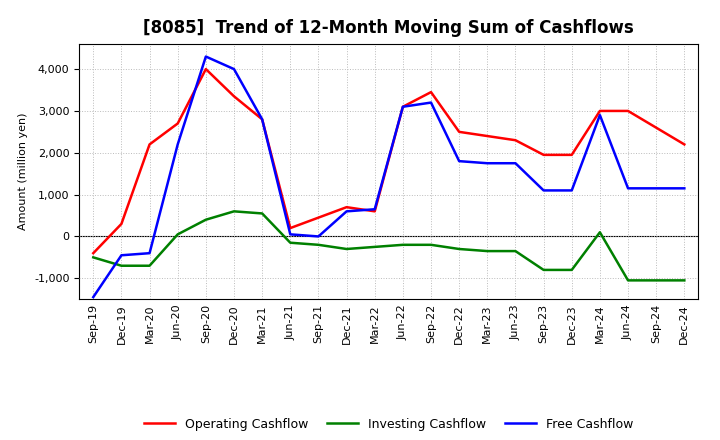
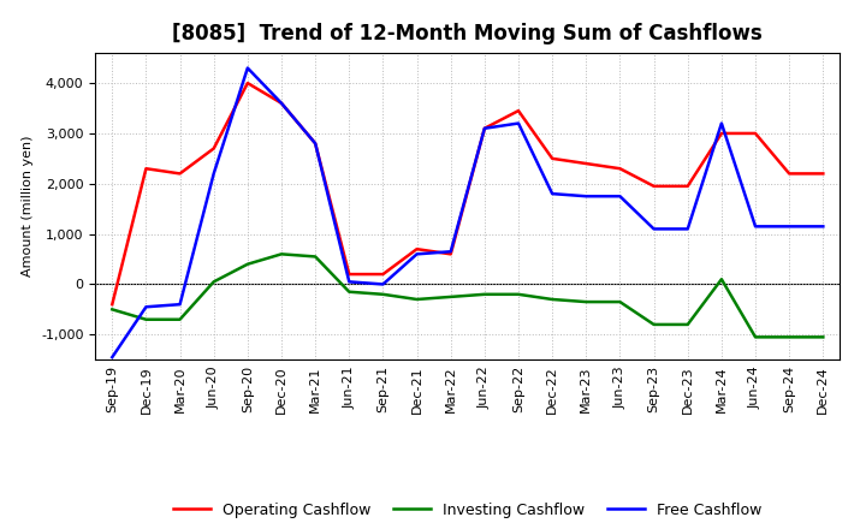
Operating Cashflow/Dec-19: 300 -> 2,300
Operating Cashflow/Dec-20: 3,350 -> 3,600
Free Cashflow/Dec-20: 4,000 -> 3,600
Operating Cashflow/Sep-21: 450 -> 200
Free Cashflow/Mar-24: 2,900 -> 3,200
Operating Cashflow/Sep-24: 2,600 -> 2,200
